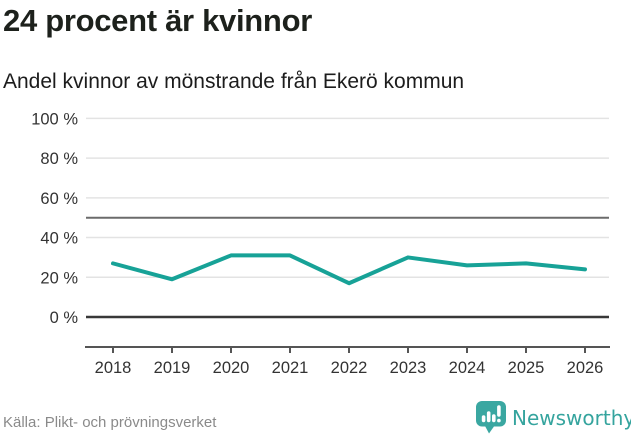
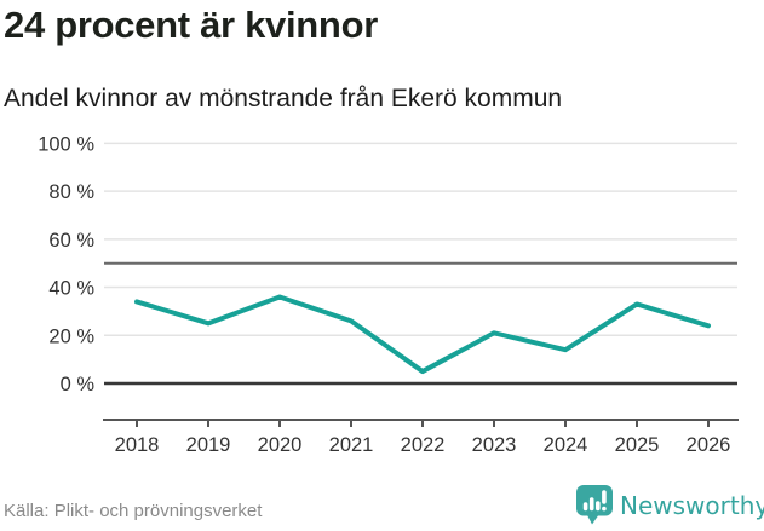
2018: 27% -> 34%
2019: 19% -> 25%
2020: 31% -> 36%
2021: 31% -> 26%
2022: 17% -> 5%
2023: 30% -> 21%
2024: 26% -> 14%
2025: 27% -> 33%
